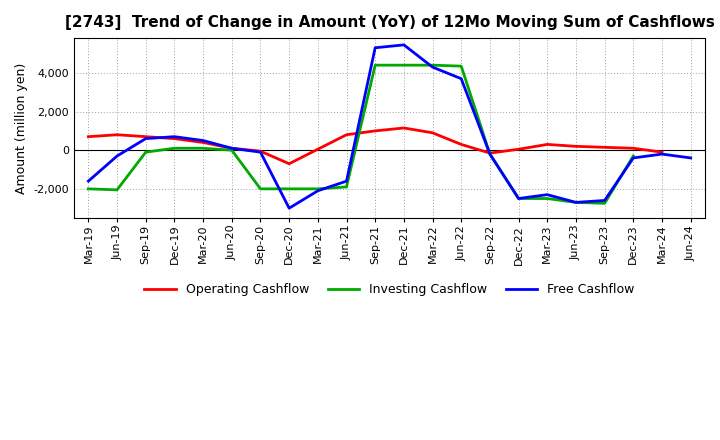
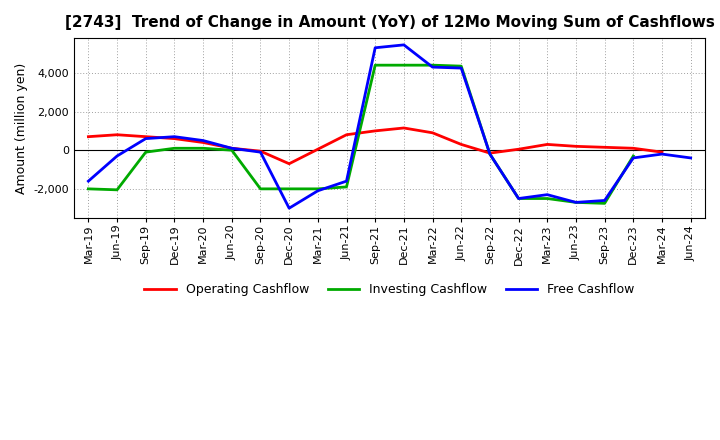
Free Cashflow/Jun-22: 3,700 -> 4,200
